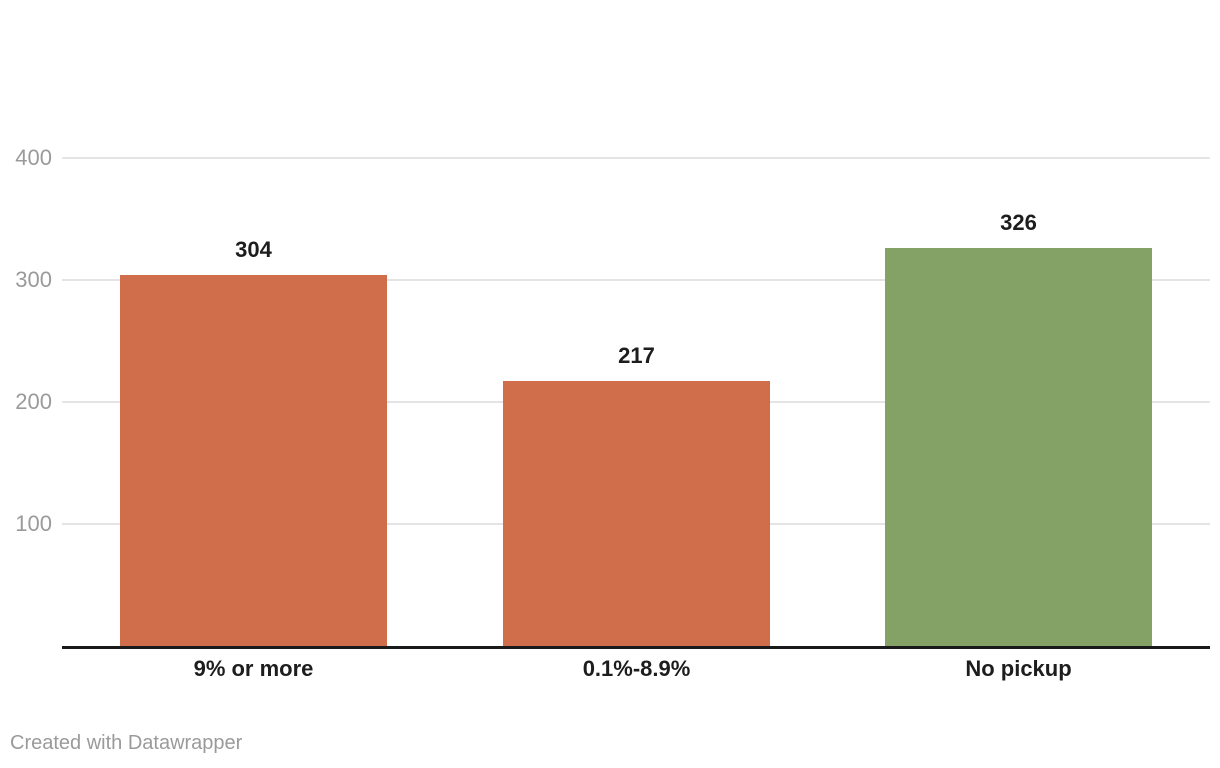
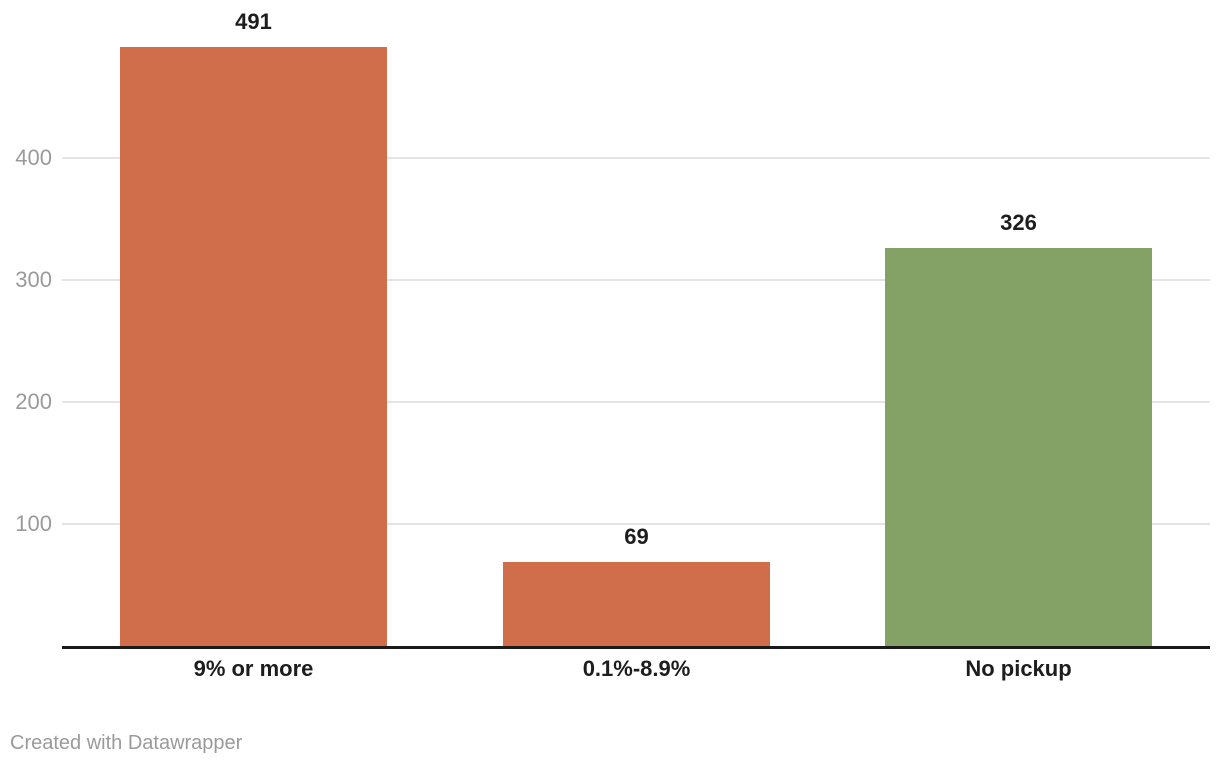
9% or more: 304 -> 491
0.1%-8.9%: 217 -> 69
